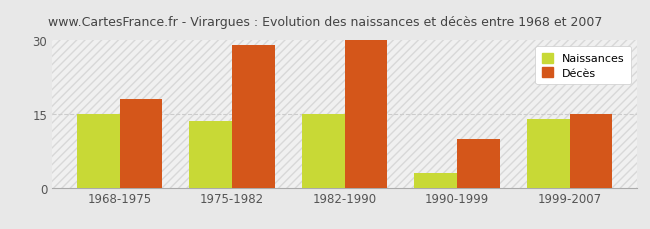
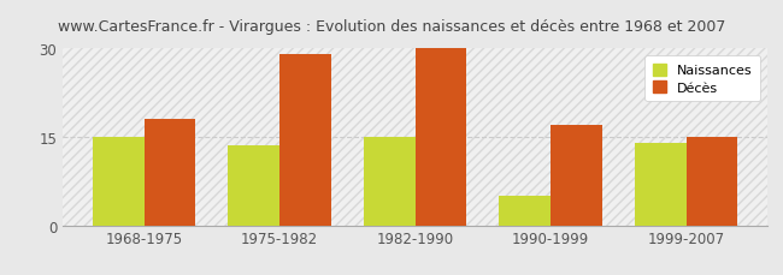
Naissances/1990-1999: 3.0 -> 5.0
Décès/1990-1999: 10 -> 17
